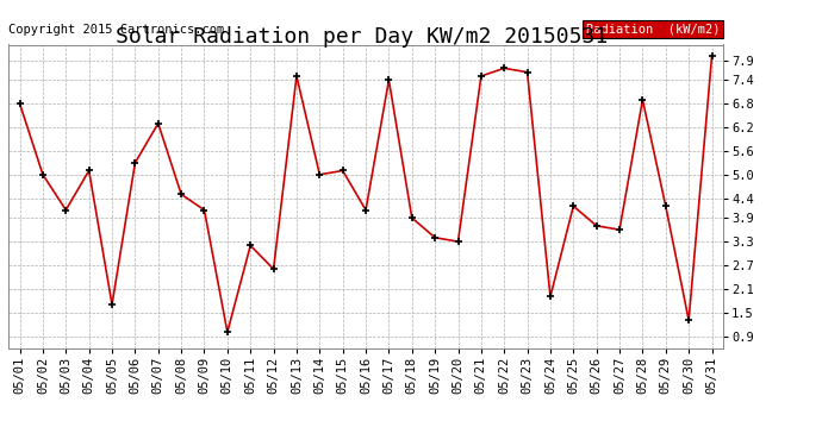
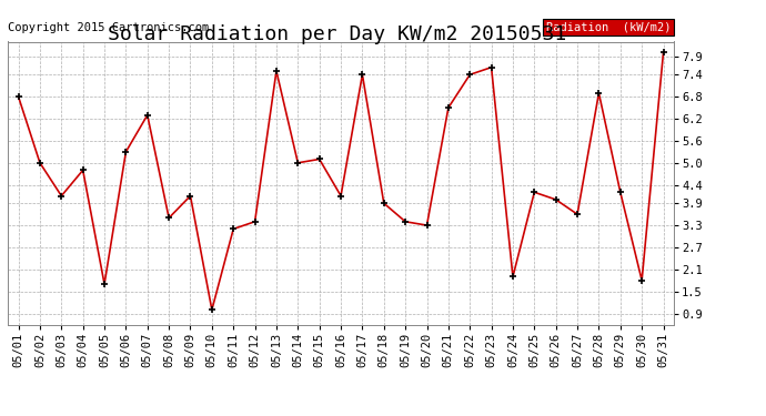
05/04: 5.1 -> 4.8
05/08: 4.5 -> 3.5
05/12: 2.6 -> 3.4
05/21: 7.5 -> 6.5
05/22: 7.7 -> 7.4
05/26: 3.7 -> 4.0
05/30: 1.3 -> 1.8
